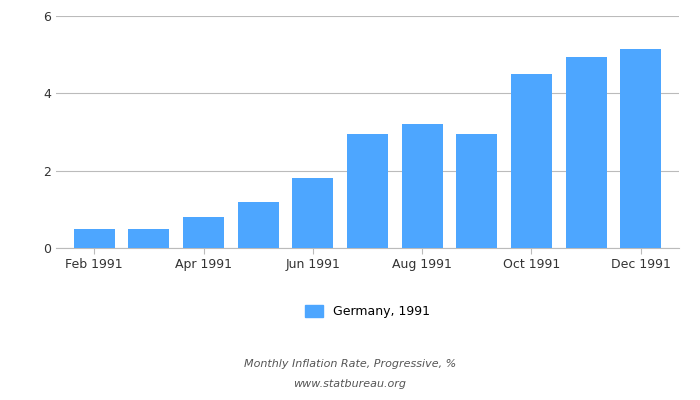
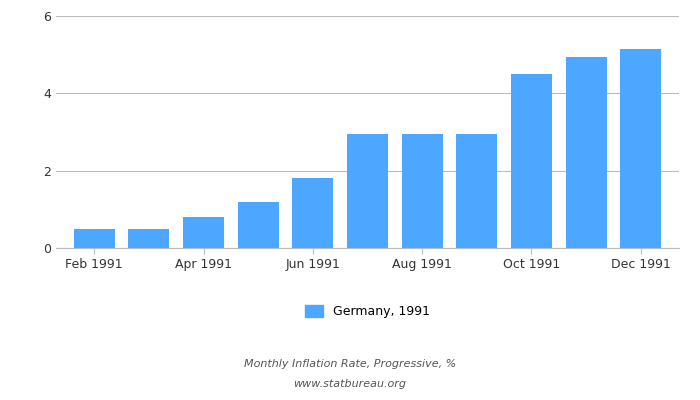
Aug 1991: 3.20 -> 2.95
